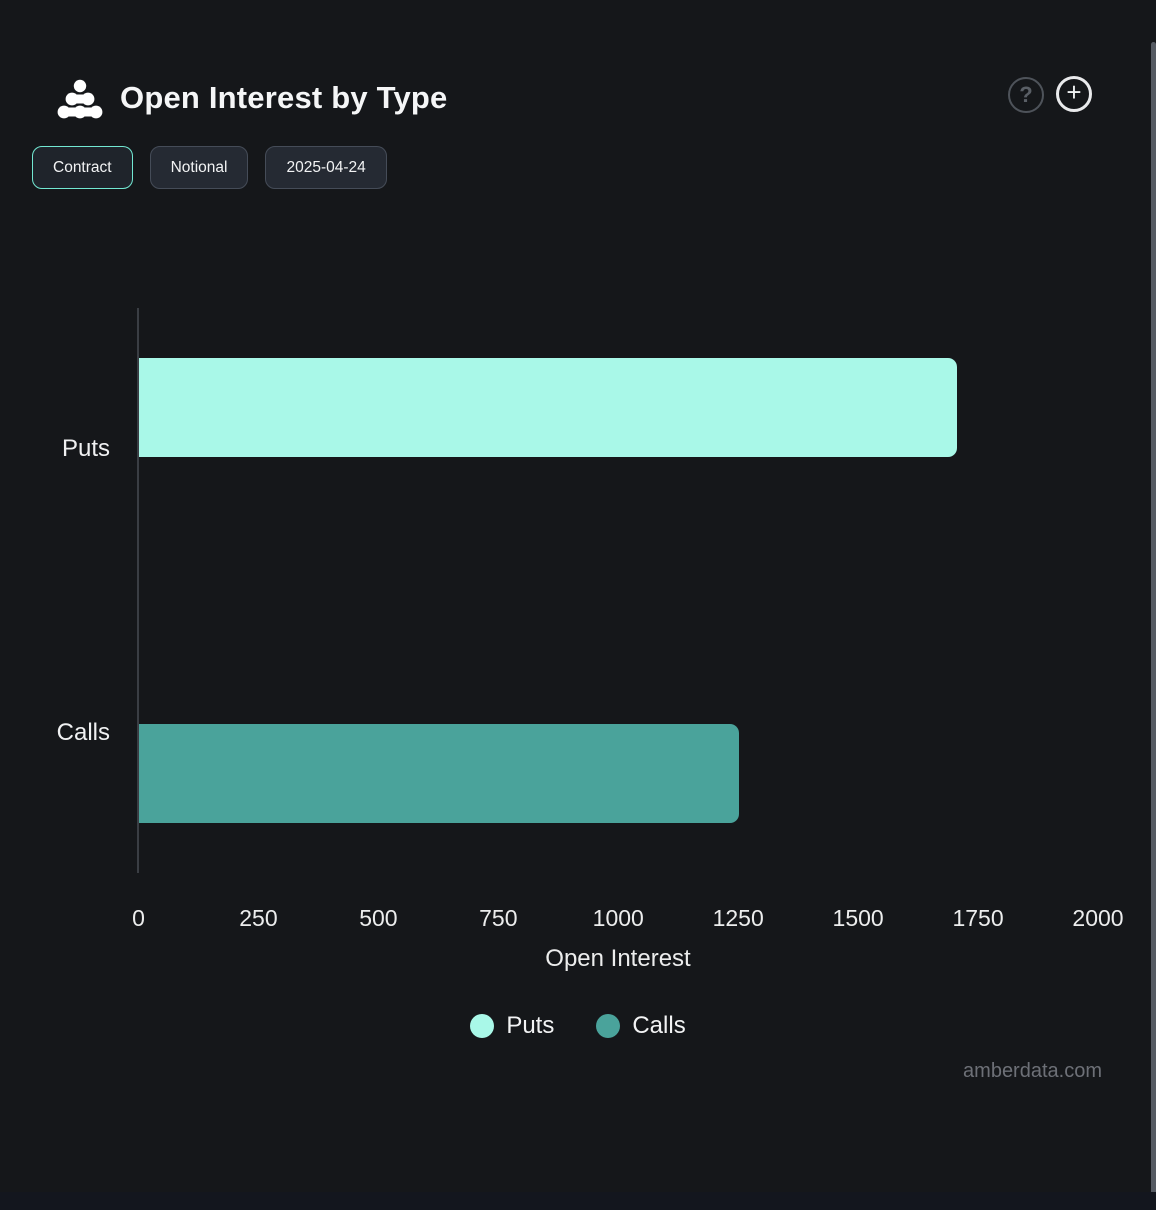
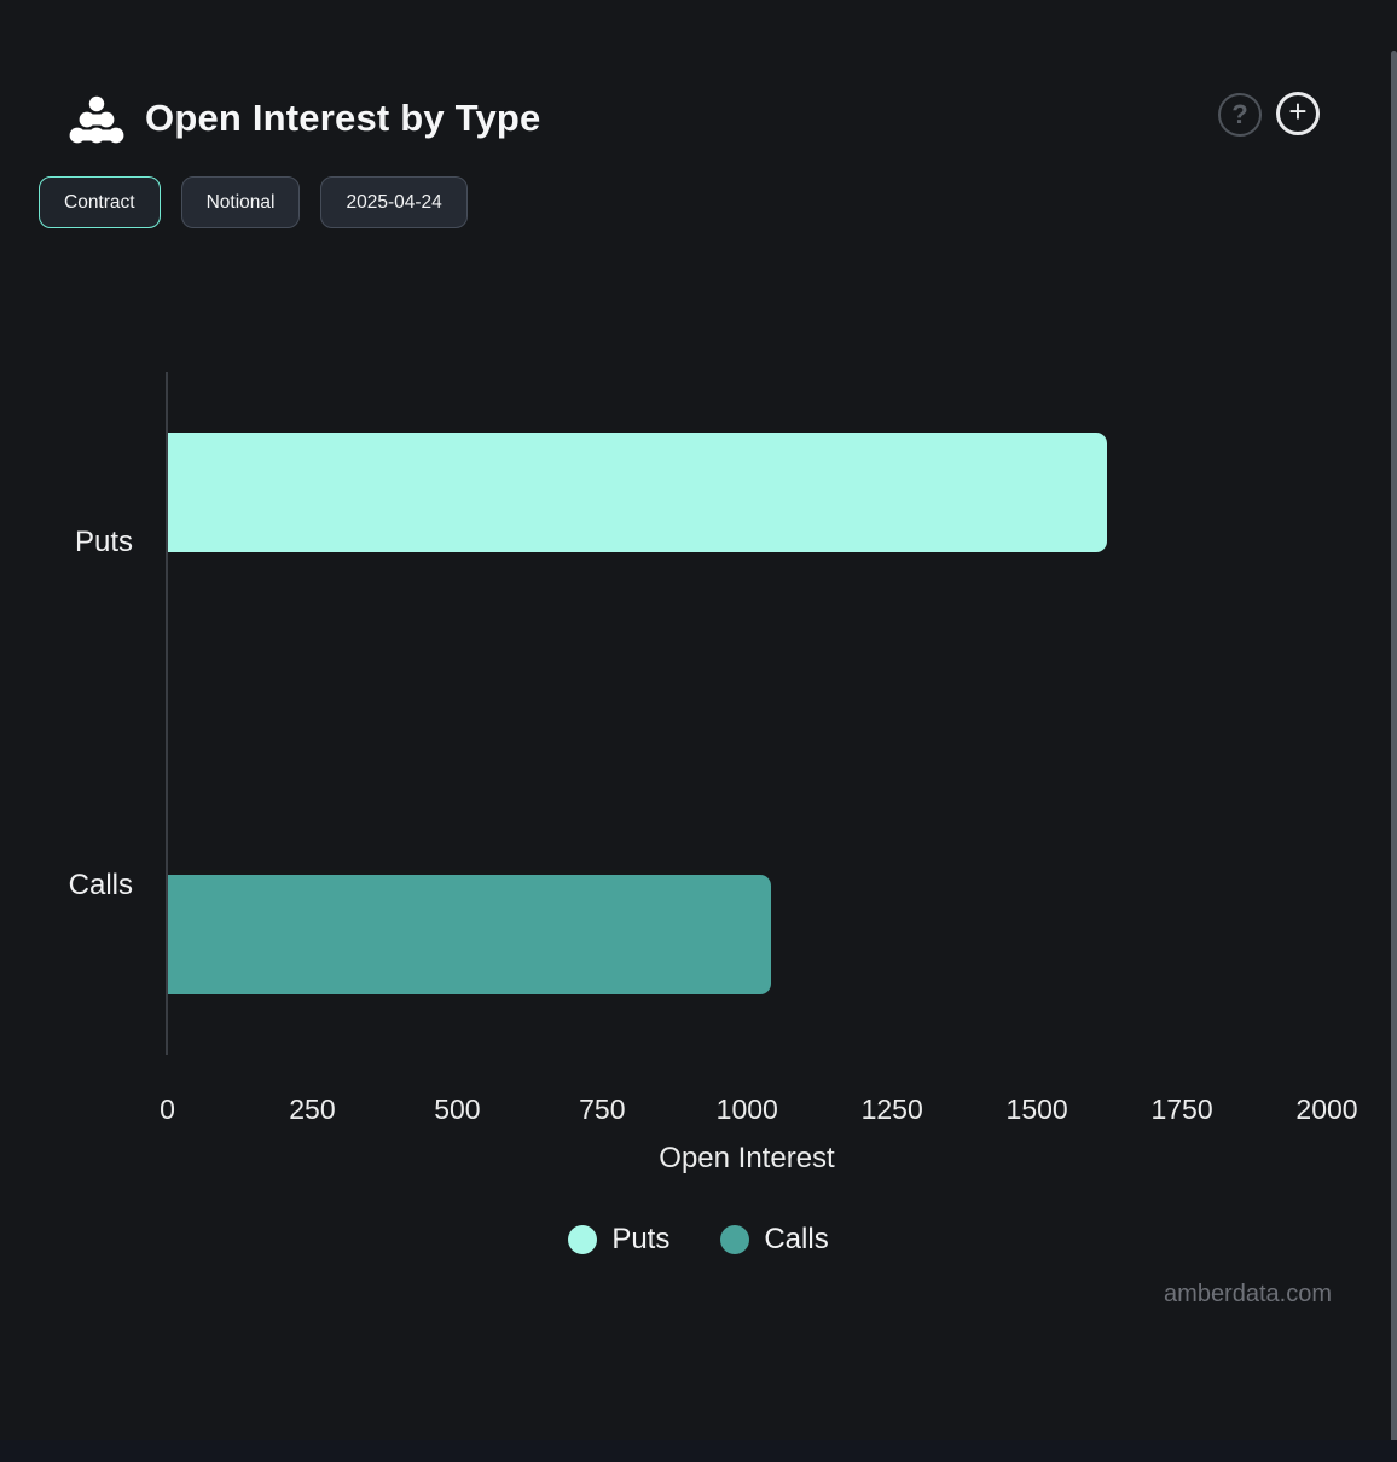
Puts: 1700 -> 1620
Calls: 1250 -> 1040
